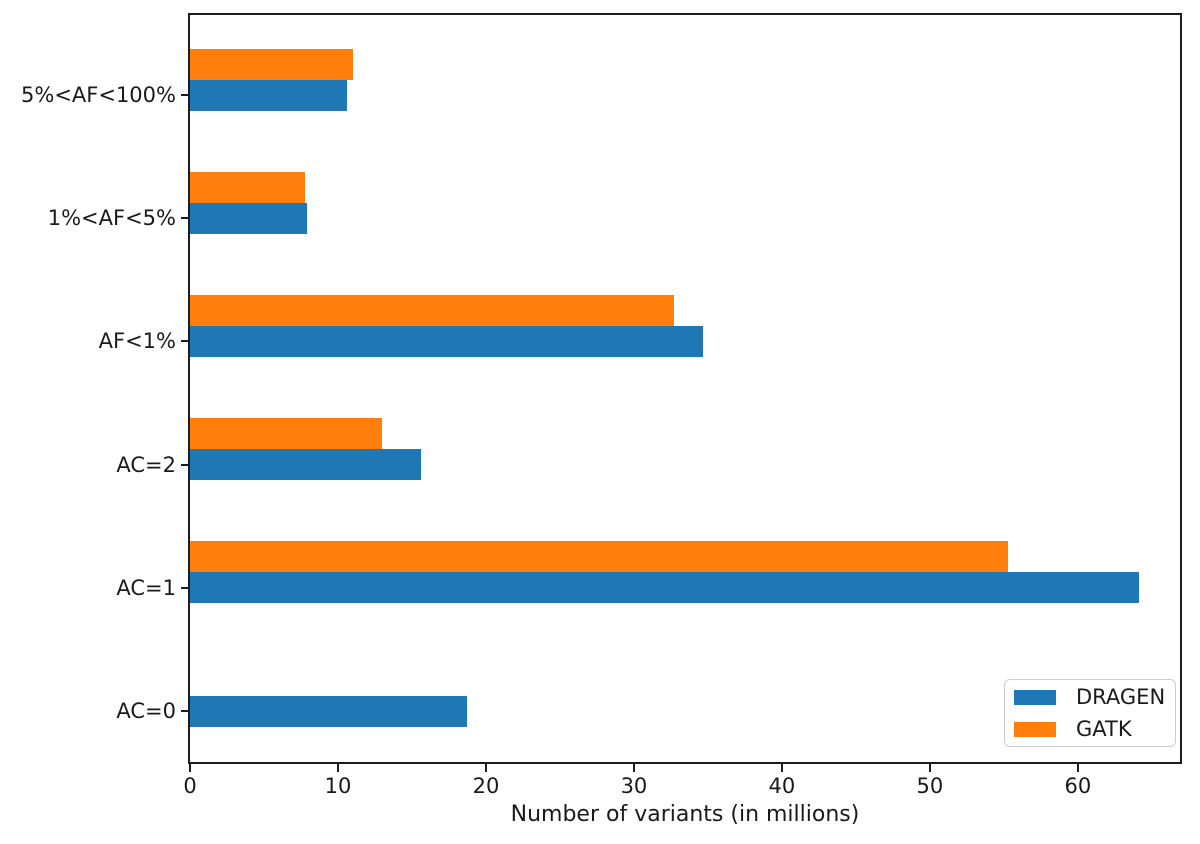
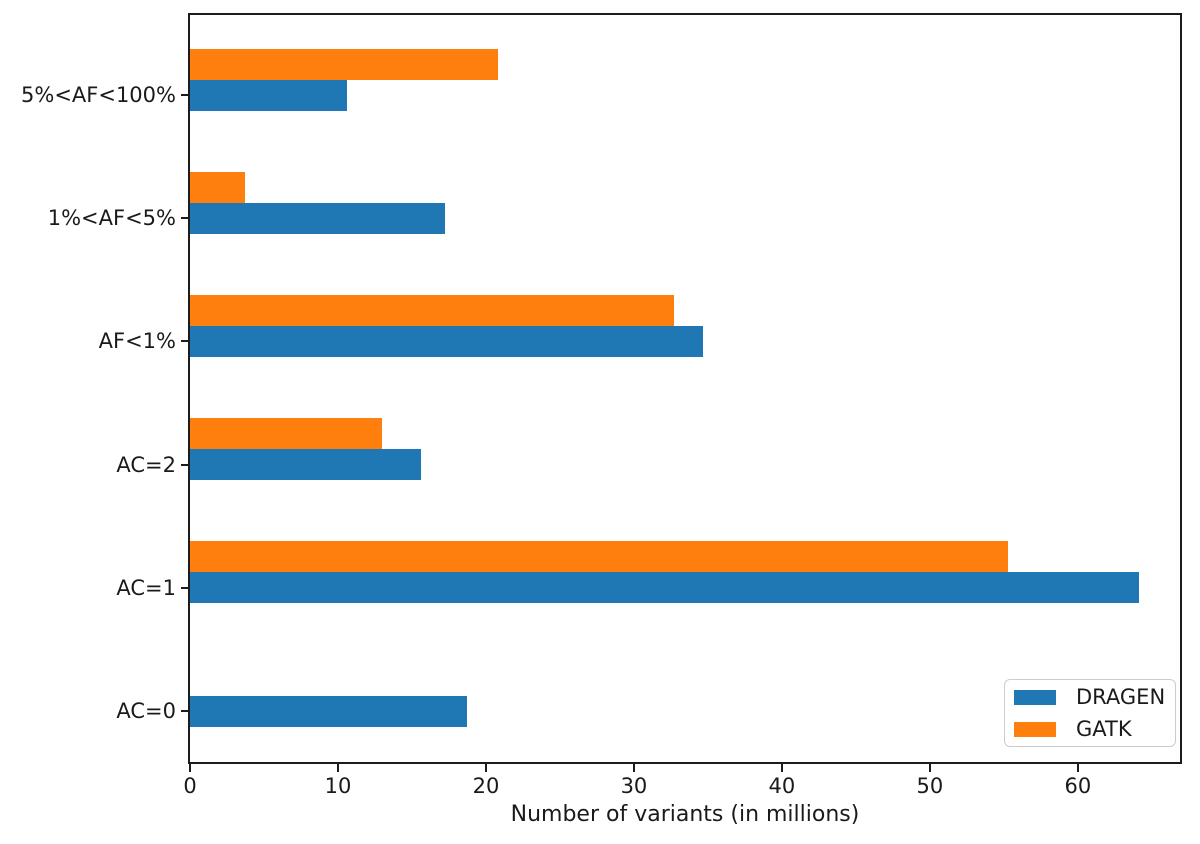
DRAGEN/1%<AF<5%: 7.9 -> 17.2
GATK/1%<AF<5%: 7.8 -> 3.7
GATK/5%<AF<100%: 11.0 -> 20.8
